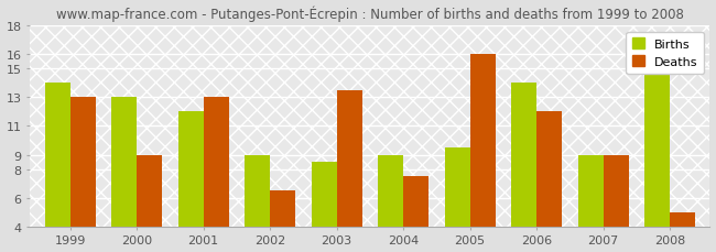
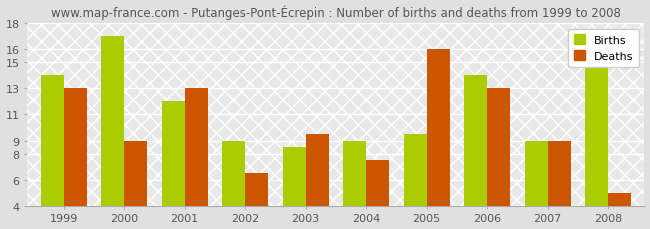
Births/2000: 13.0 -> 17.0
Deaths/2003: 13.5 -> 9.5
Deaths/2006: 12.0 -> 13.0
